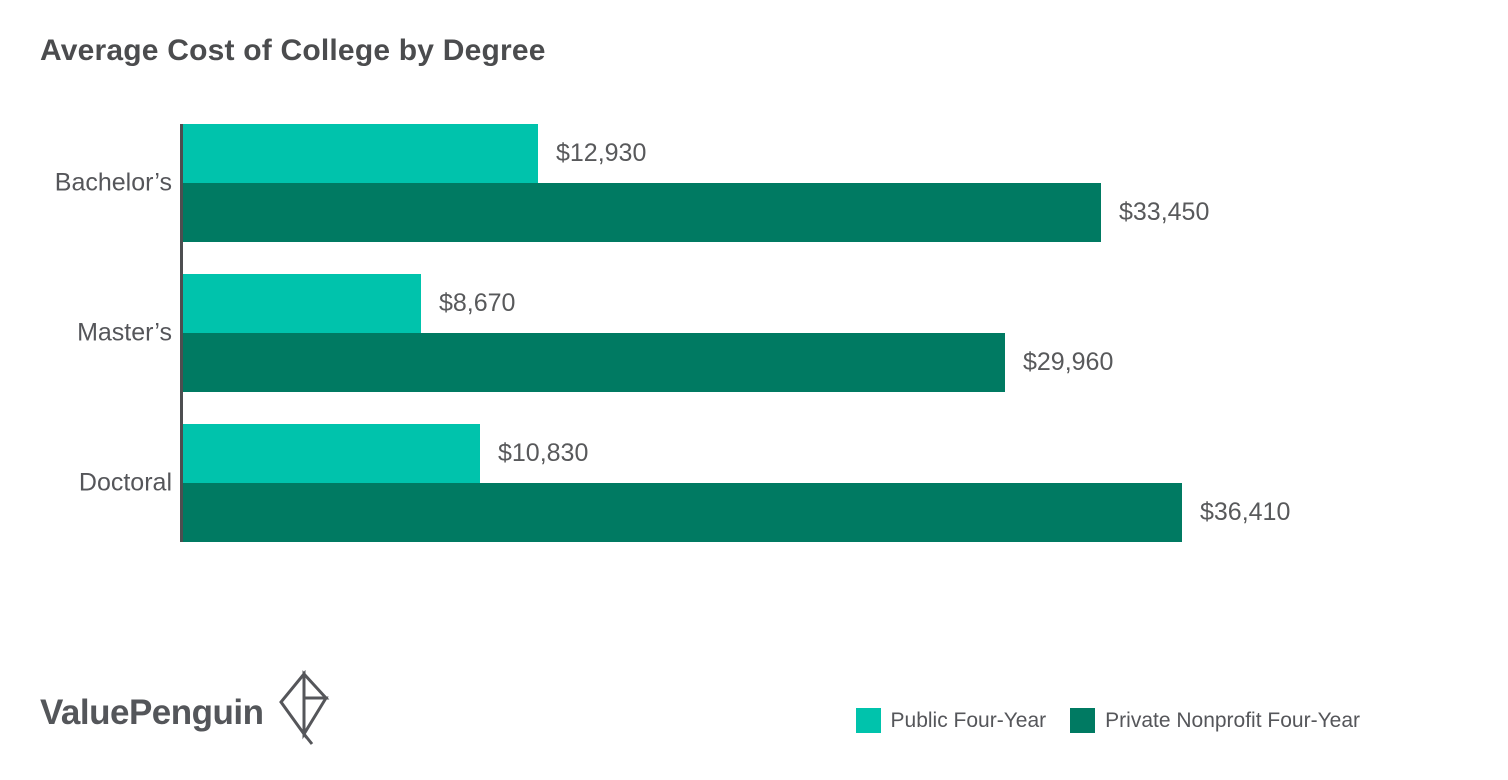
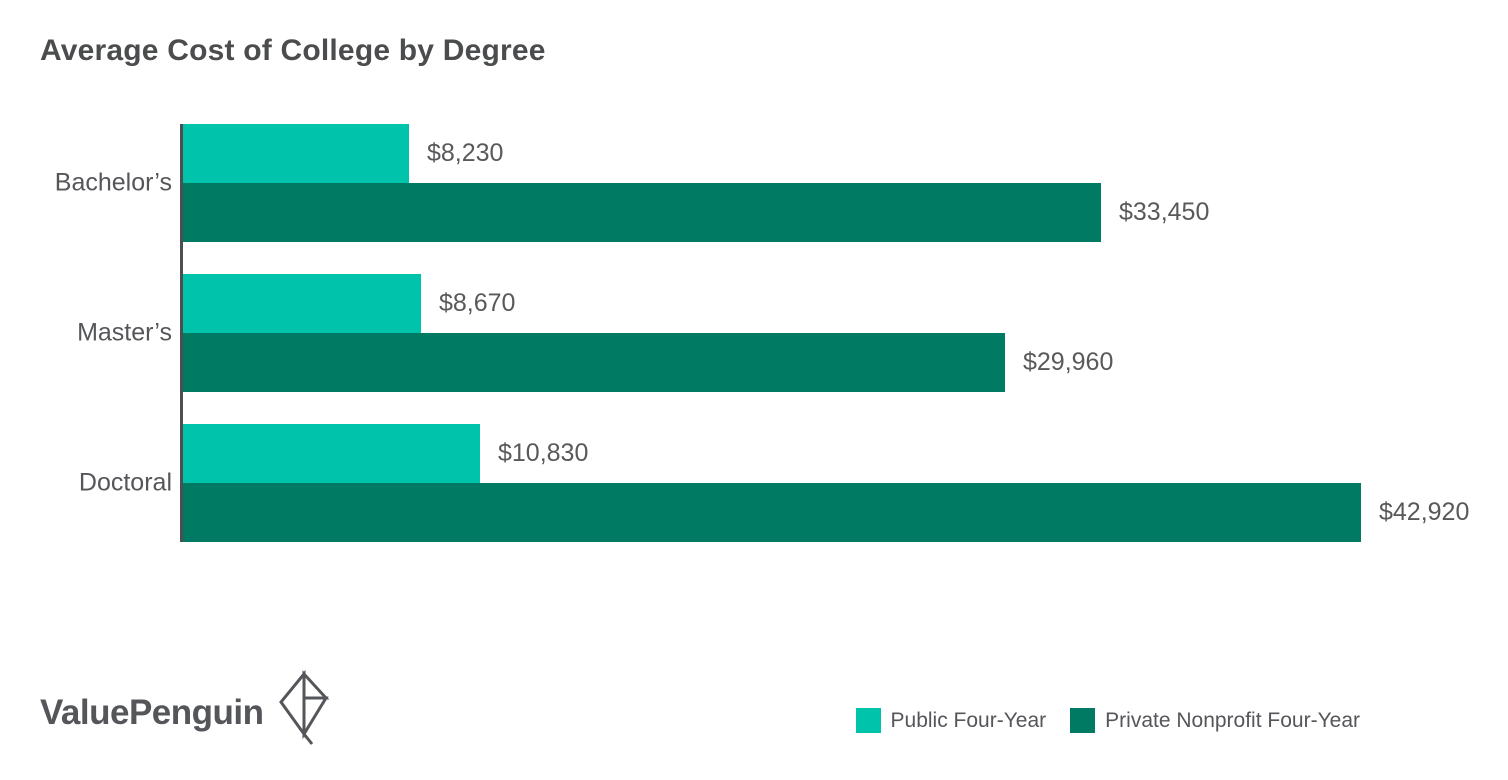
Public Four-Year/Bachelor’s: $12,930 -> $8,230
Private Nonprofit Four-Year/Doctoral: $36,410 -> $42,920
